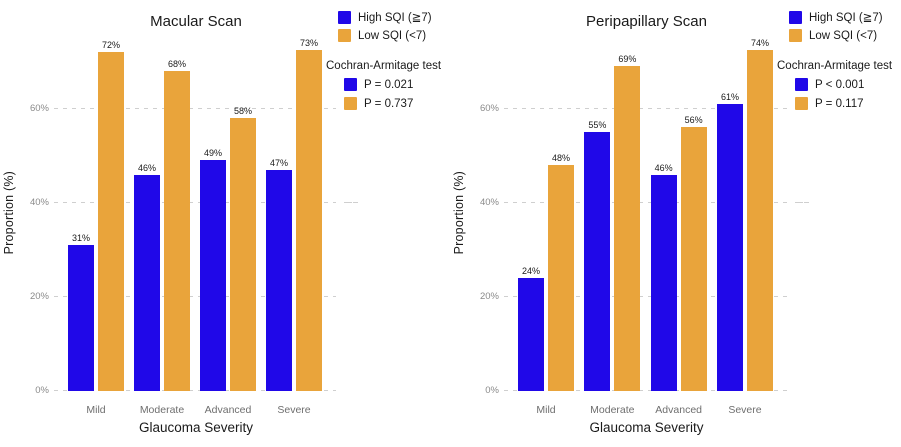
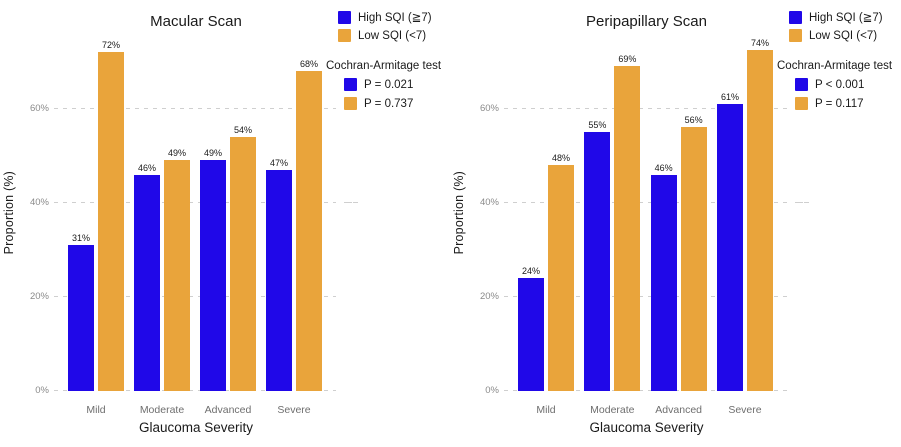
Macular Scan/Low SQI (<7)/Moderate: 68% -> 49%
Macular Scan/Low SQI (<7)/Advanced: 58% -> 54%
Macular Scan/Low SQI (<7)/Severe: 73% -> 68%
